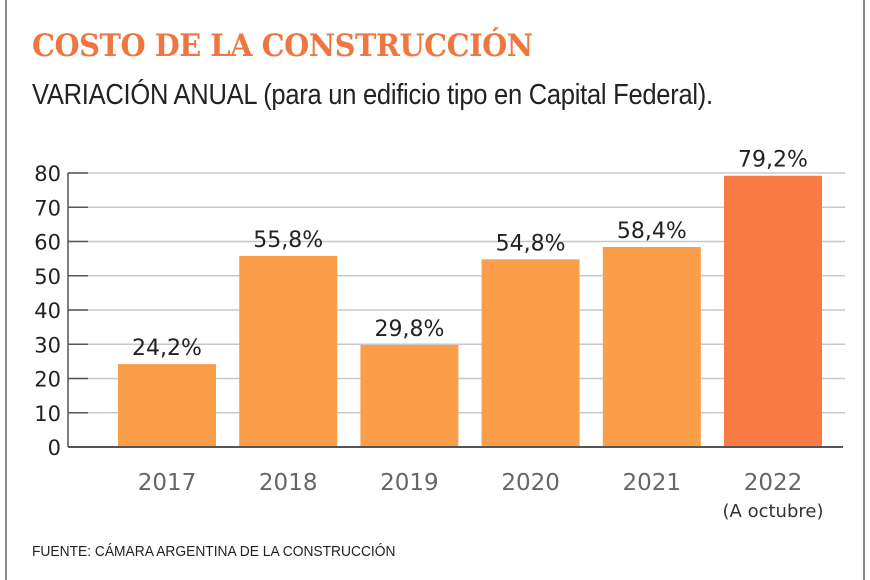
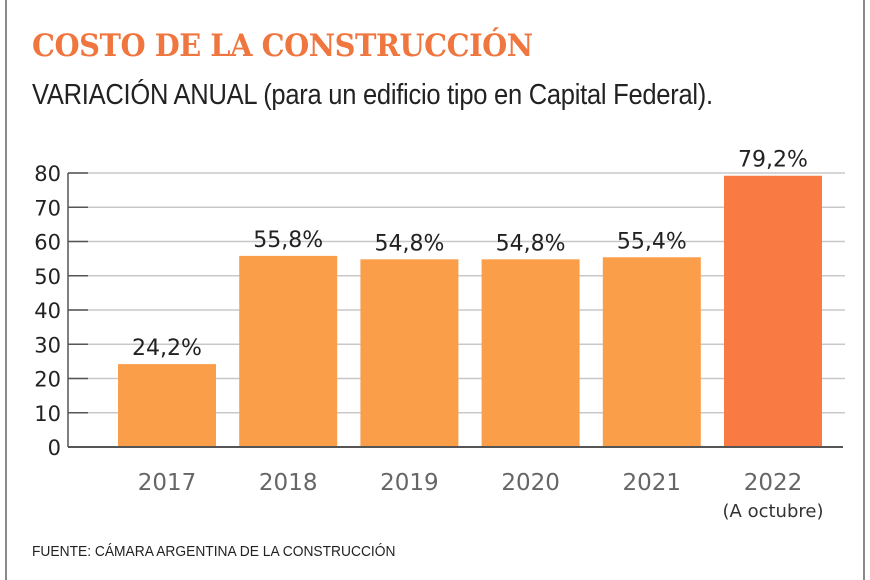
2019: 29,8% -> 54,8%
2021: 58,4% -> 55,4%
